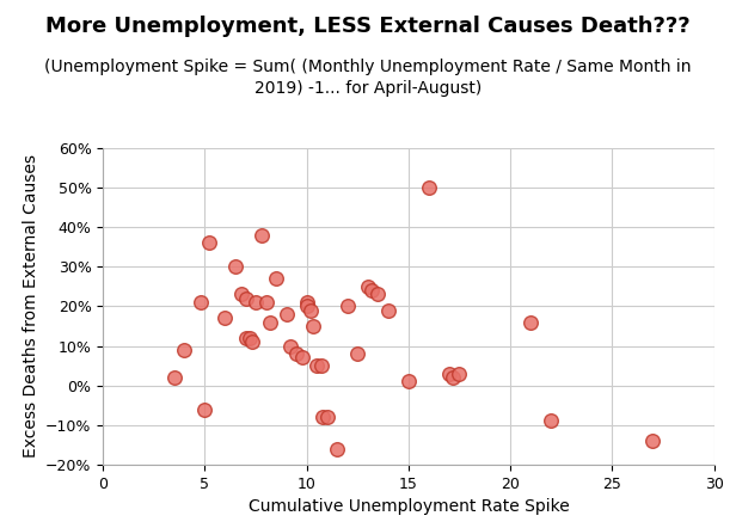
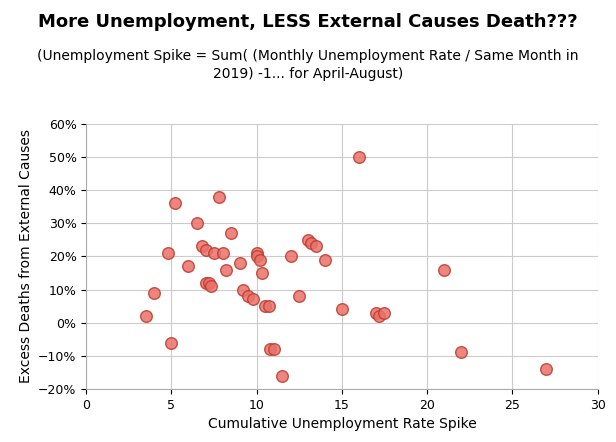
15: 1% -> 4%
